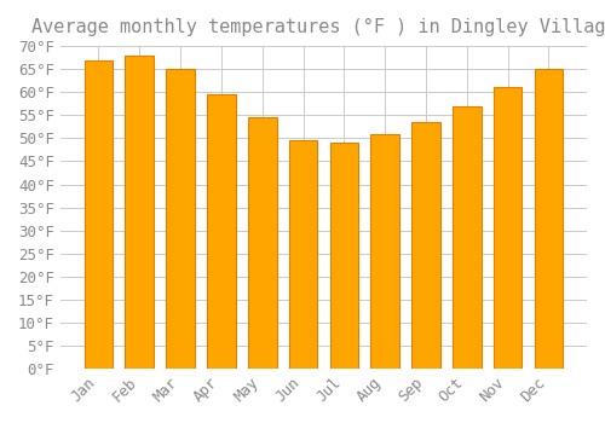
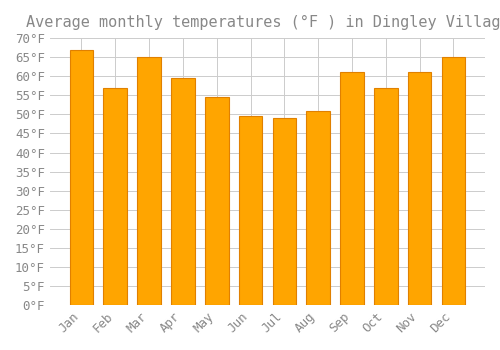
Feb: 68.0°F -> 57.0°F
Sep: 53.5°F -> 61.0°F
